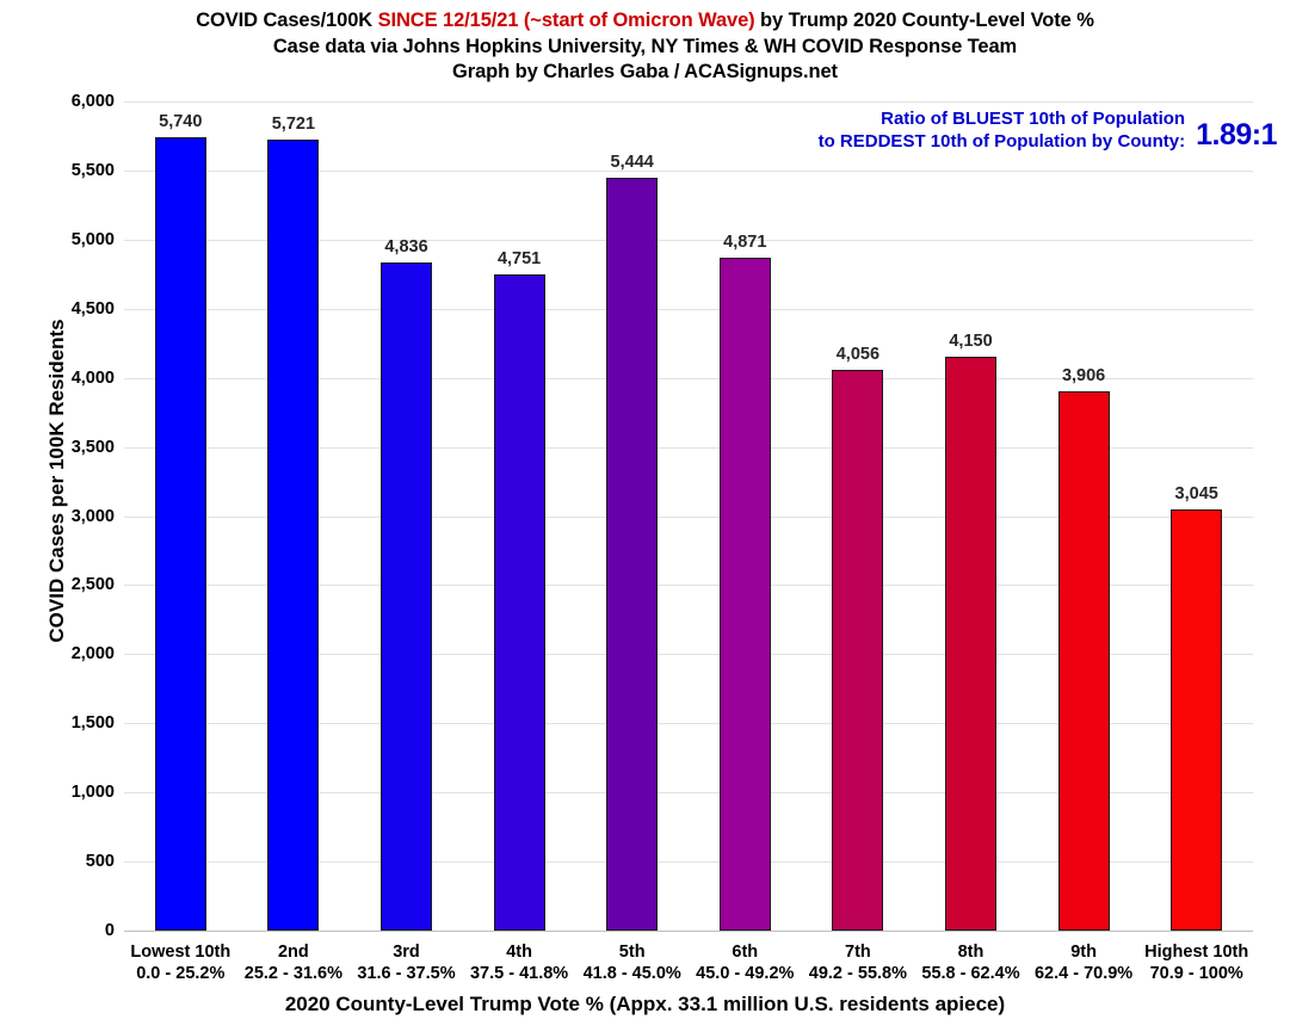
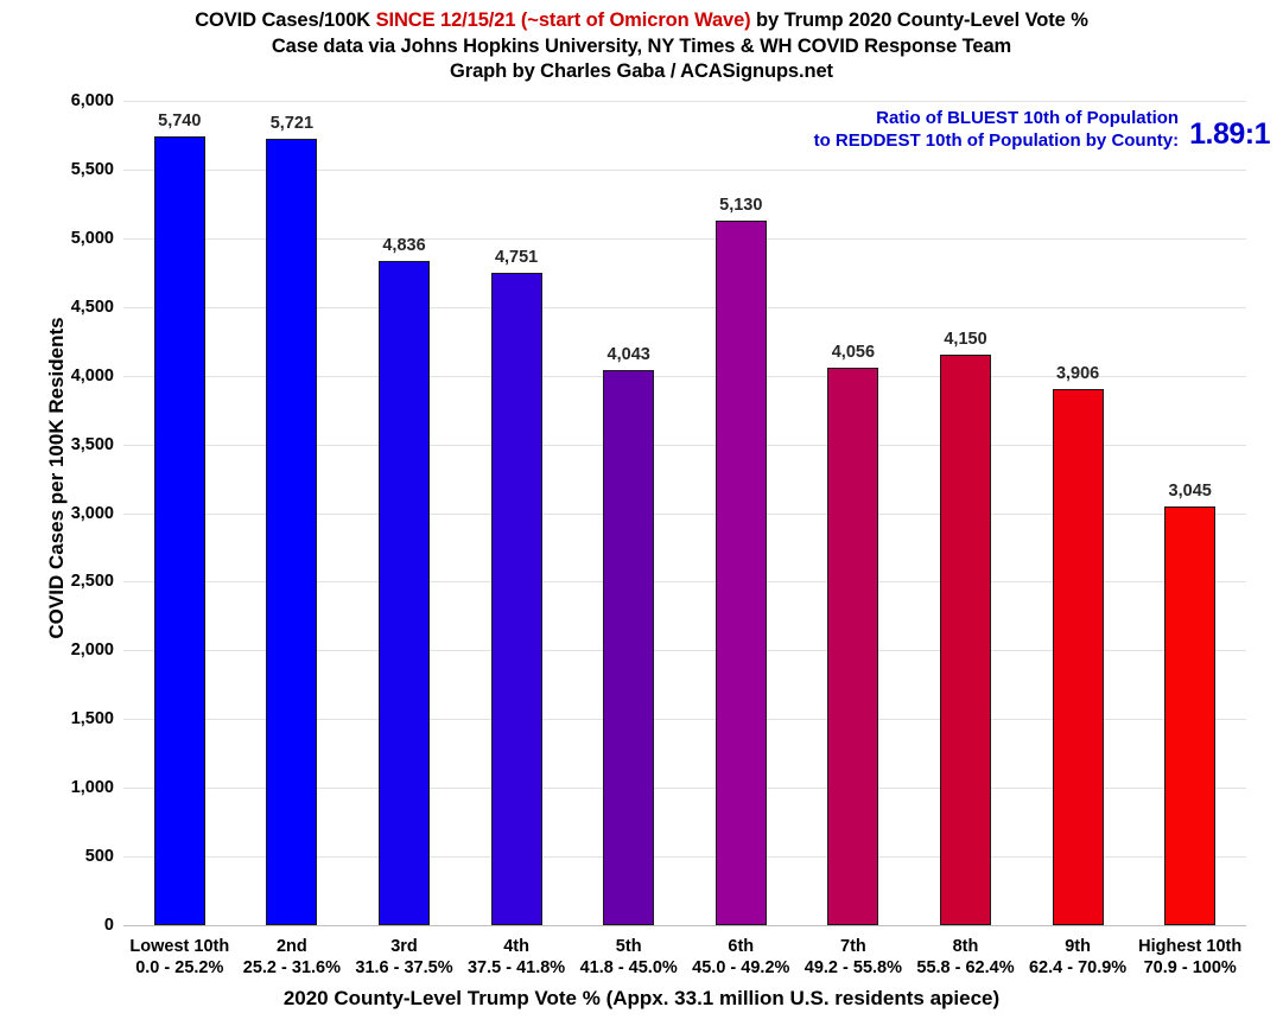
5th: 5,444 -> 4,043
6th: 4,871 -> 5,130
